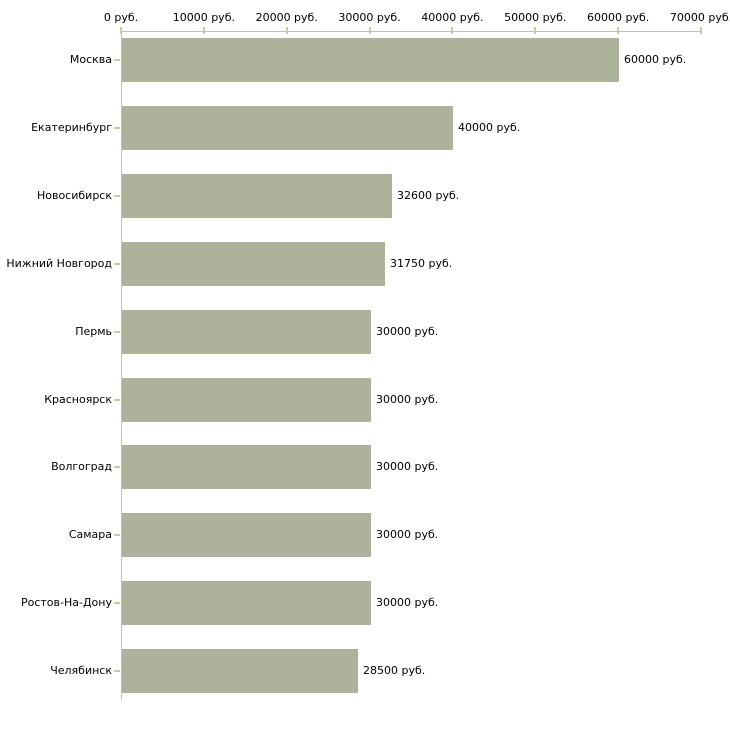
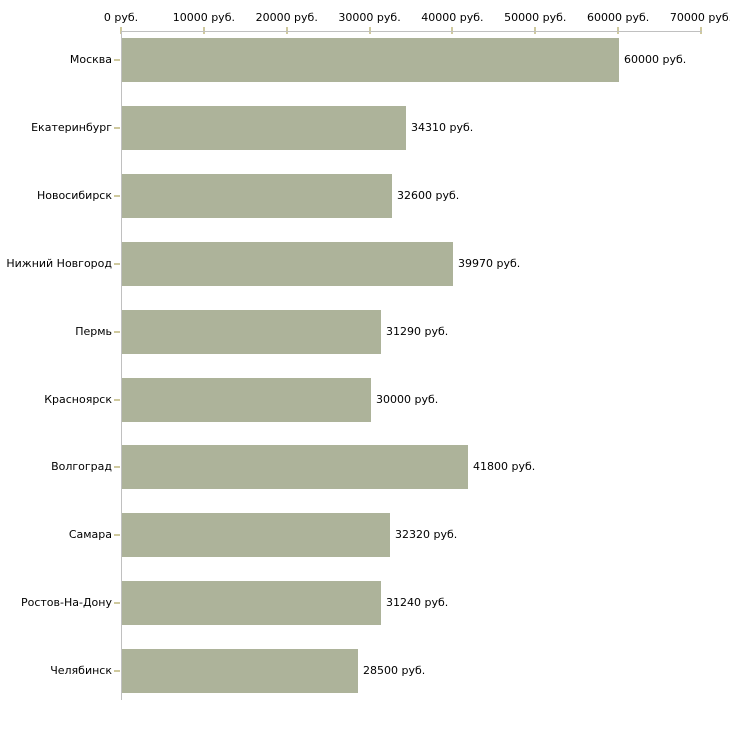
Екатеринбург: 40000 -> 34310
Нижний Новгород: 31750 -> 39970
Пермь: 30000 -> 31290
Волгоград: 30000 -> 41800
Самара: 30000 -> 32320
Ростов-На-Дону: 30000 -> 31240
